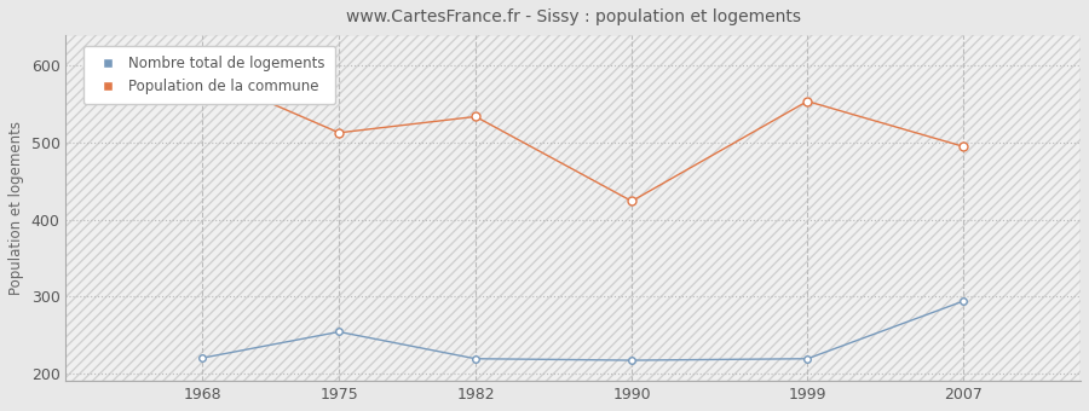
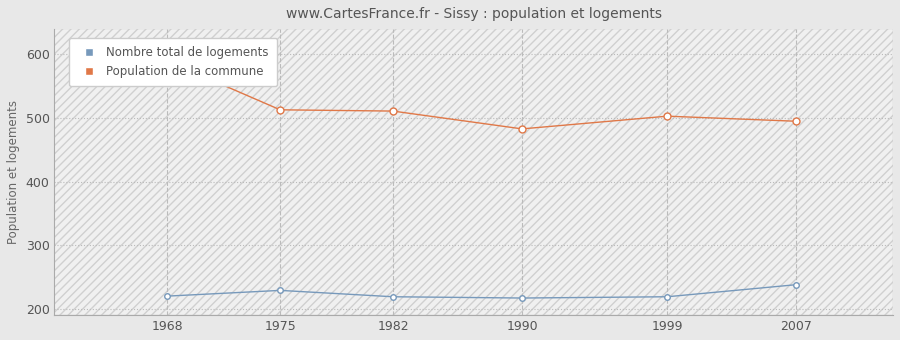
Nombre total de logements/1975: 254 -> 229
Population de la commune/1982: 534 -> 511
Population de la commune/1990: 424 -> 483
Population de la commune/1999: 554 -> 503
Nombre total de logements/2007: 294 -> 238
